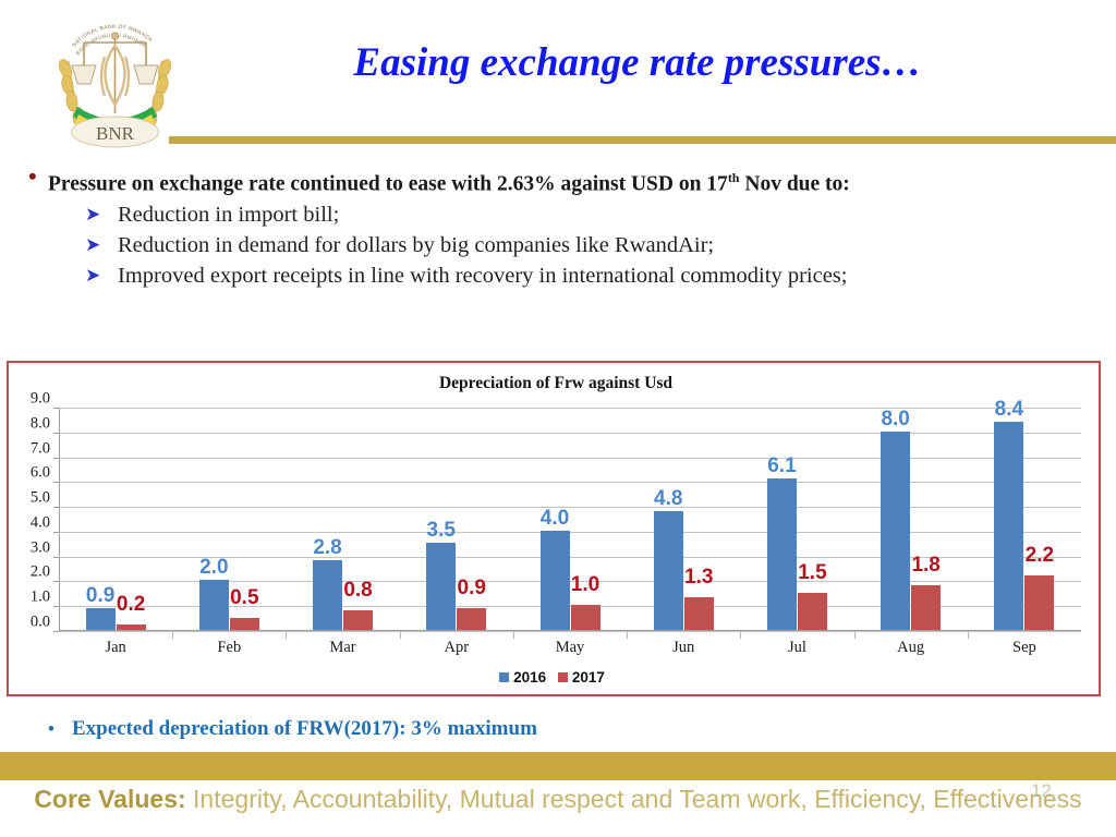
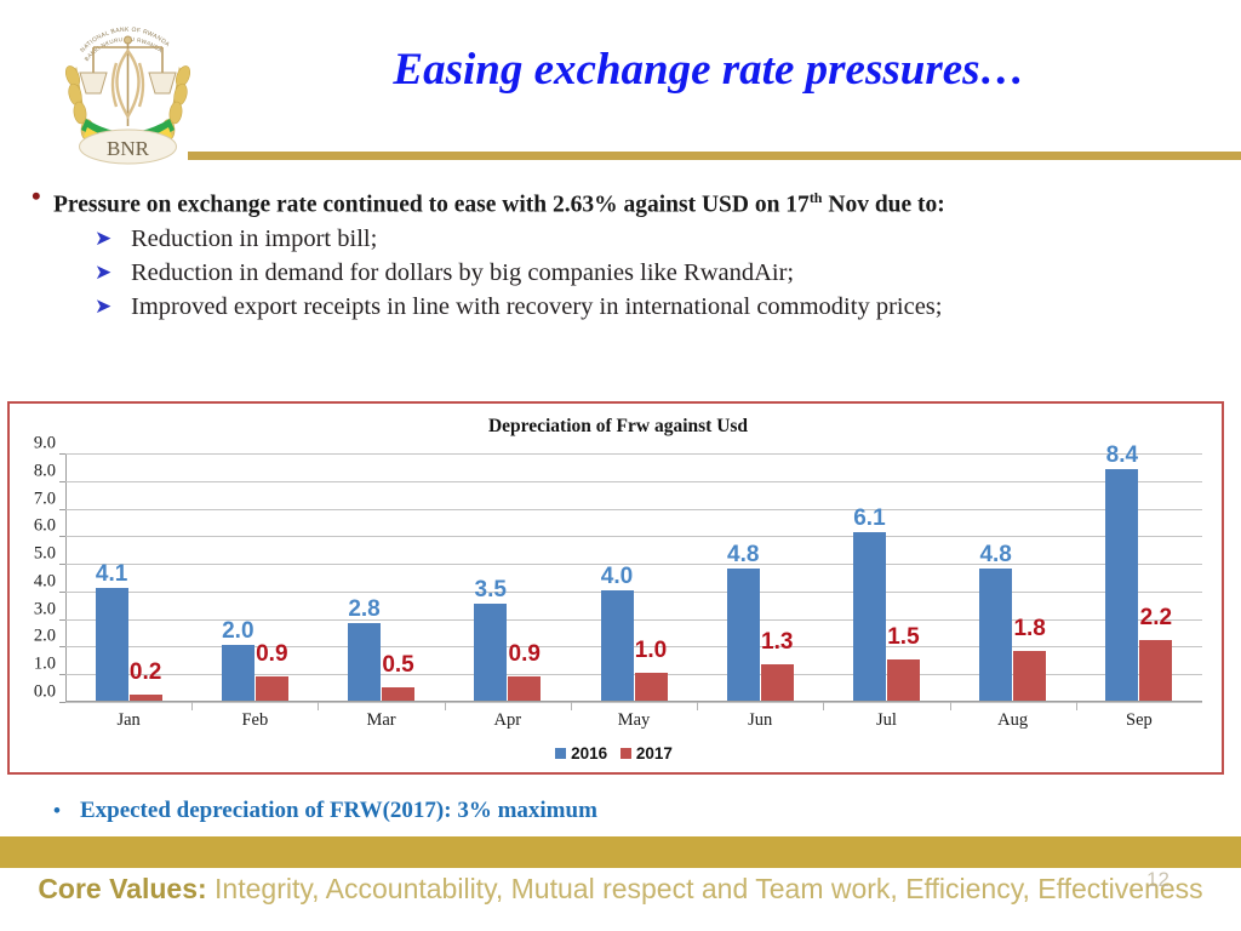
2016/Jan: 0.9 -> 4.1
2017/Feb: 0.5 -> 0.9
2017/Mar: 0.8 -> 0.5
2016/Aug: 8.0 -> 4.8
